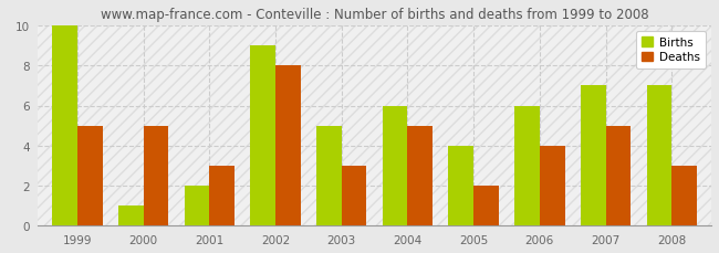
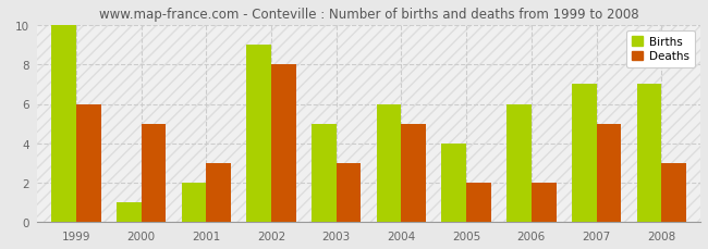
Deaths/1999: 5 -> 6
Deaths/2006: 4 -> 2
